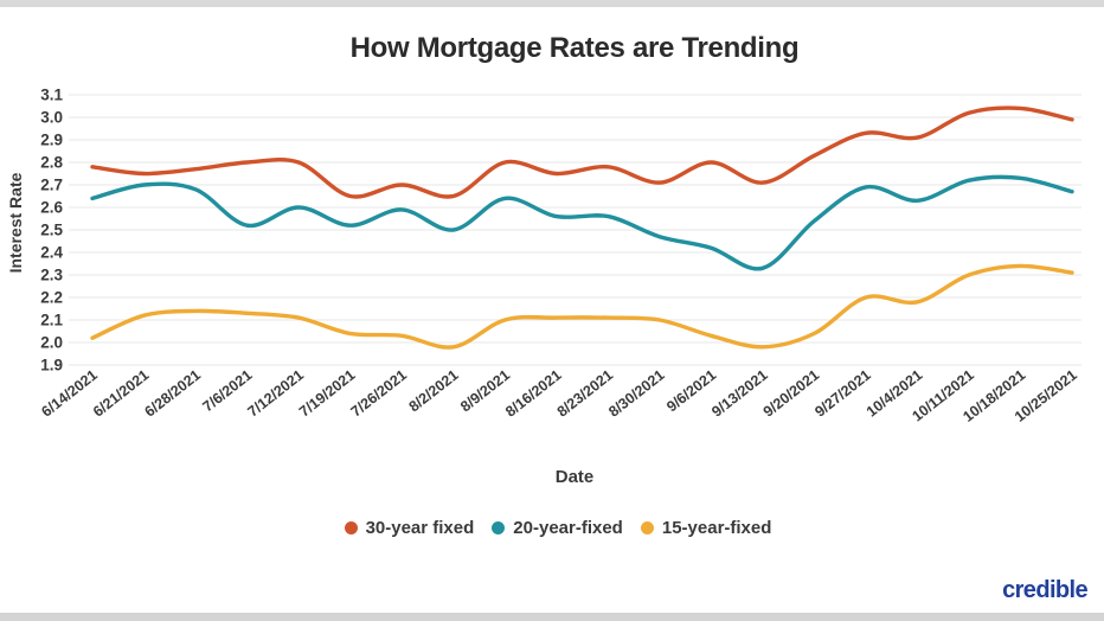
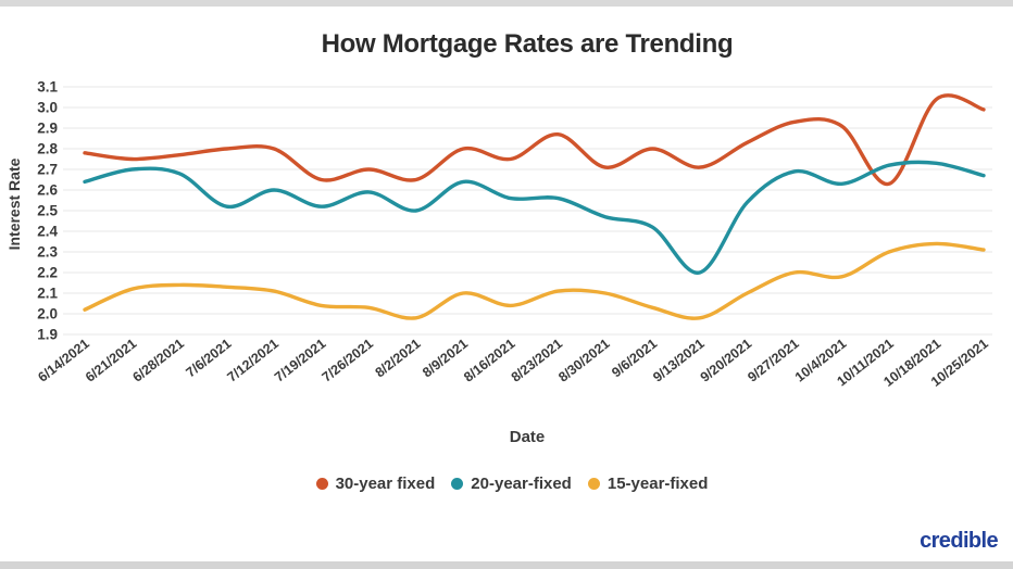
15-year-fixed/8/16/2021: 2.11 -> 2.04
30-year fixed/8/23/2021: 2.78 -> 2.87
20-year-fixed/9/13/2021: 2.33 -> 2.20
15-year-fixed/9/20/2021: 2.04 -> 2.10
30-year fixed/10/11/2021: 3.02 -> 2.63
